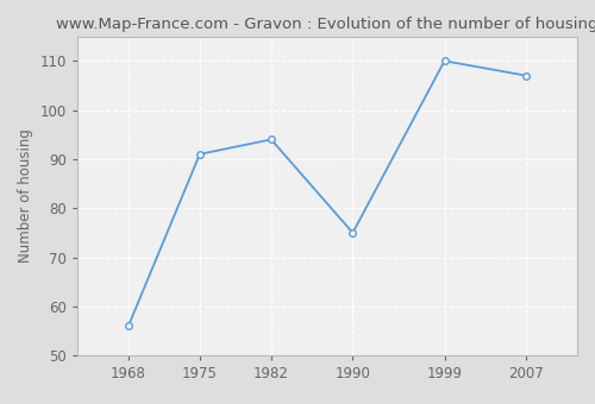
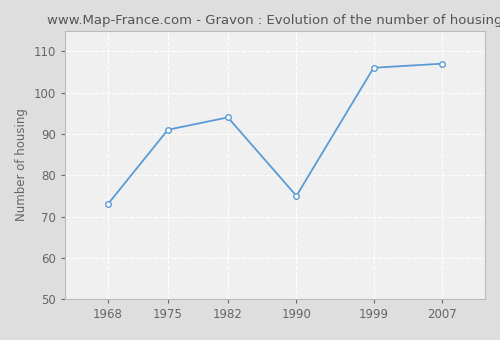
1968: 56 -> 73
1999: 110 -> 106
